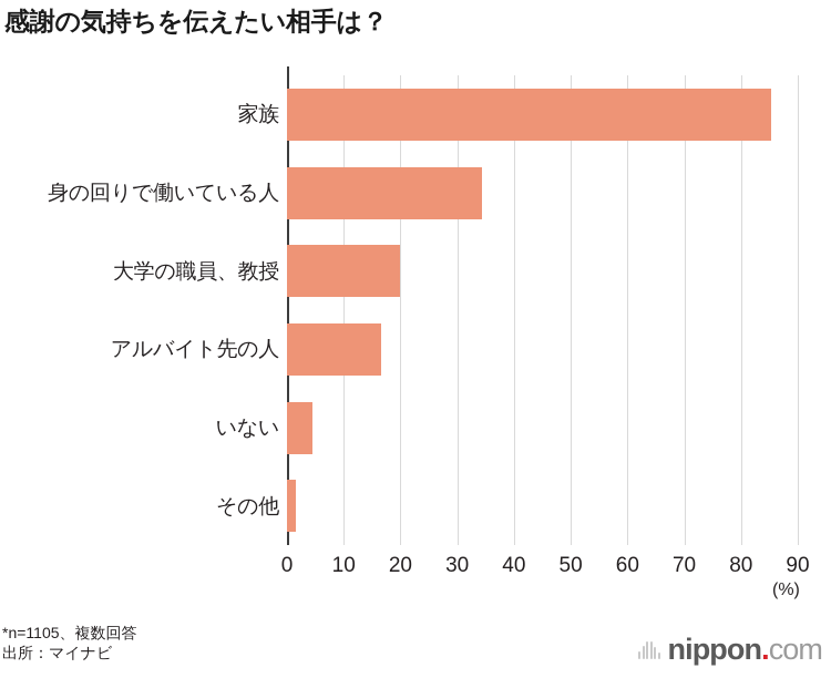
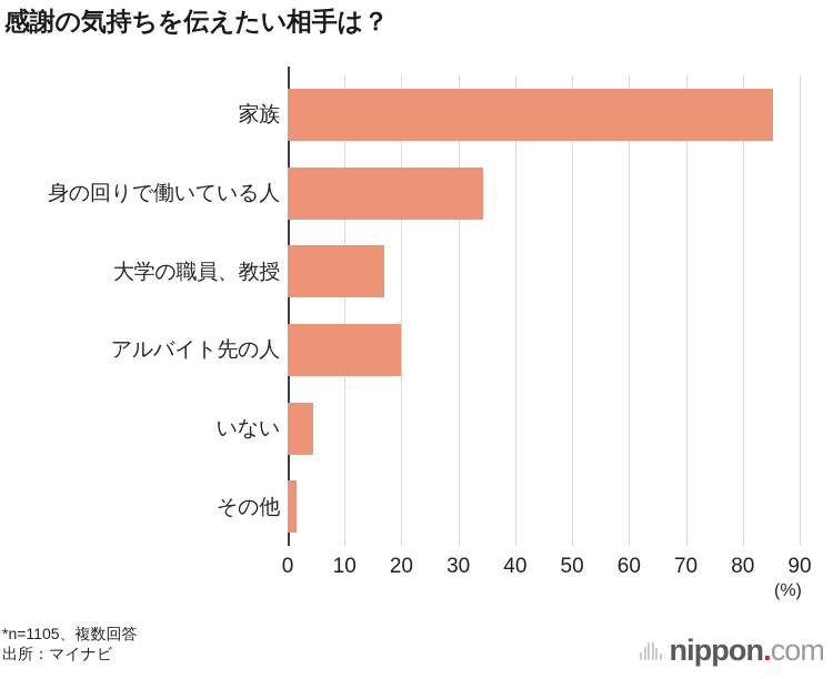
大学の職員、教授: 20 -> 17
アルバイト先の人: 16 -> 20
